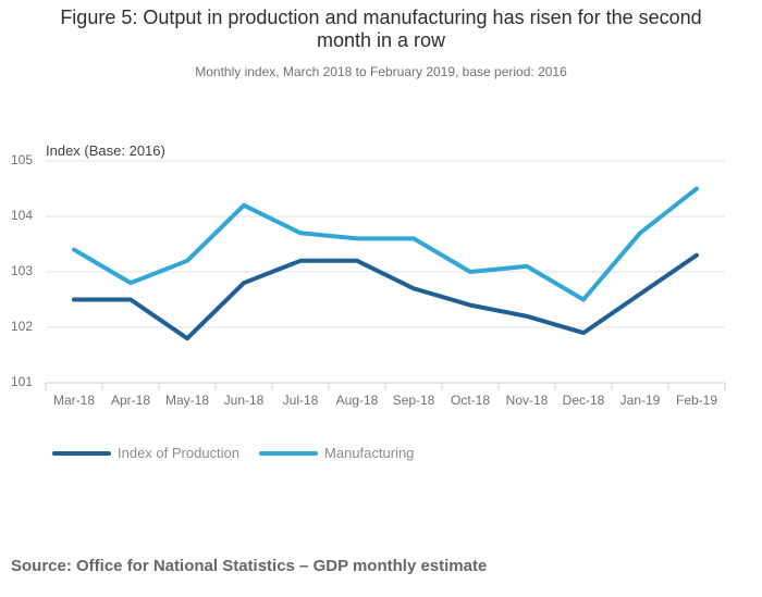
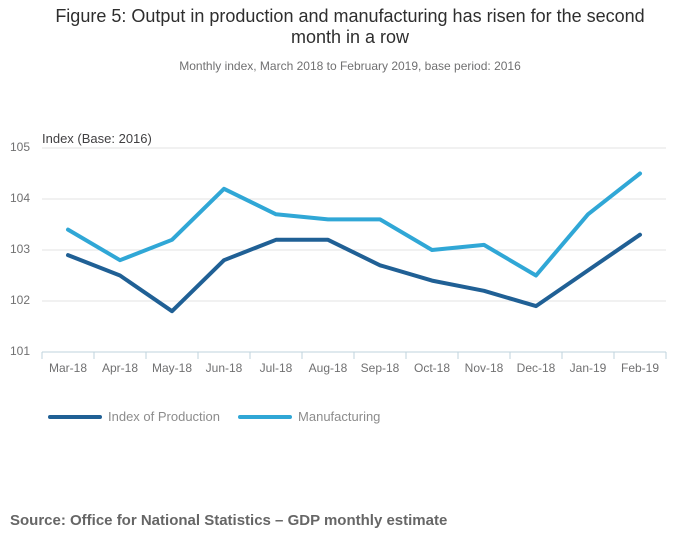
Index of Production/Mar-18: 102.5 -> 102.9
